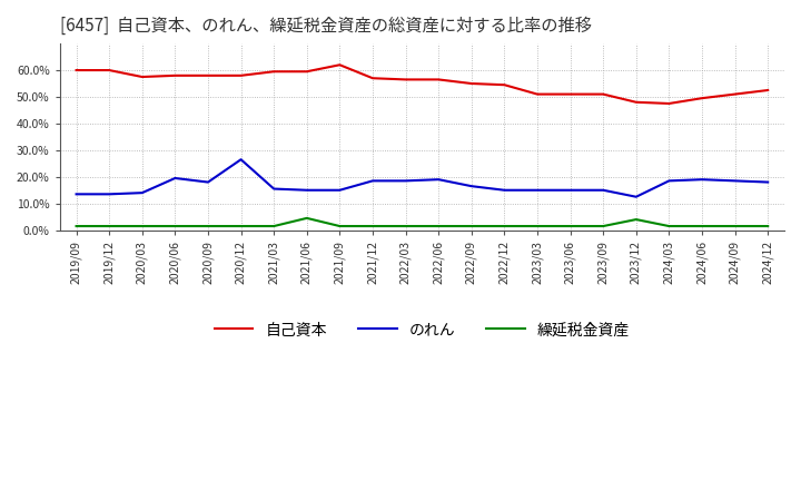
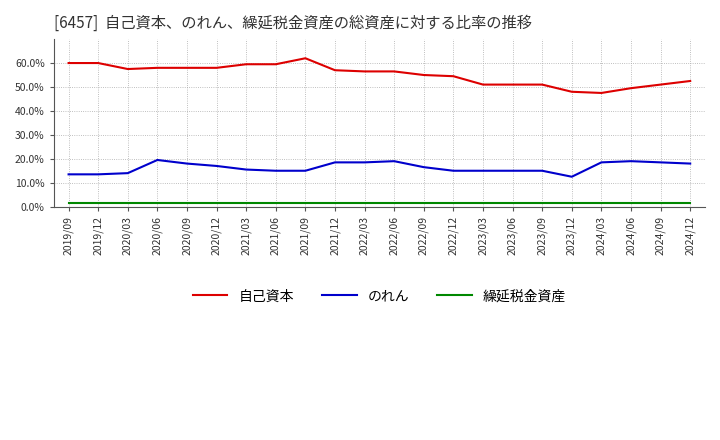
のれん/2020/12: 26.5% -> 17.0%
繰延税金資産/2021/06: 4.5% -> 1.5%
繰延税金資産/2023/12: 4.0% -> 1.5%
